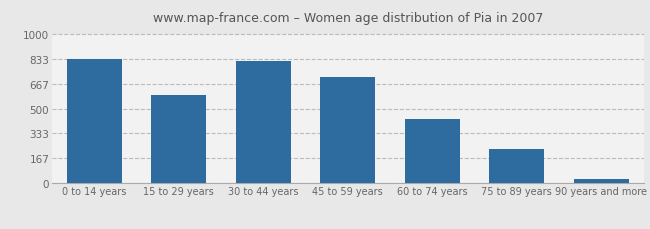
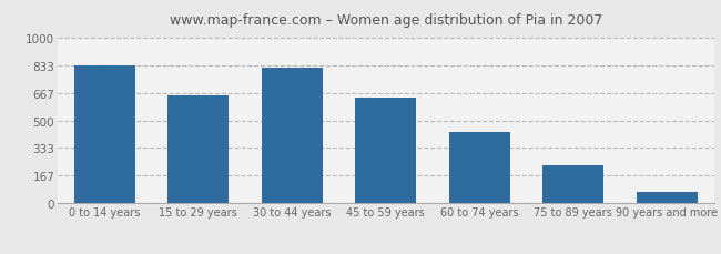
15 to 29 years: 590 -> 650
45 to 59 years: 710 -> 640
90 years and more: 30 -> 70
